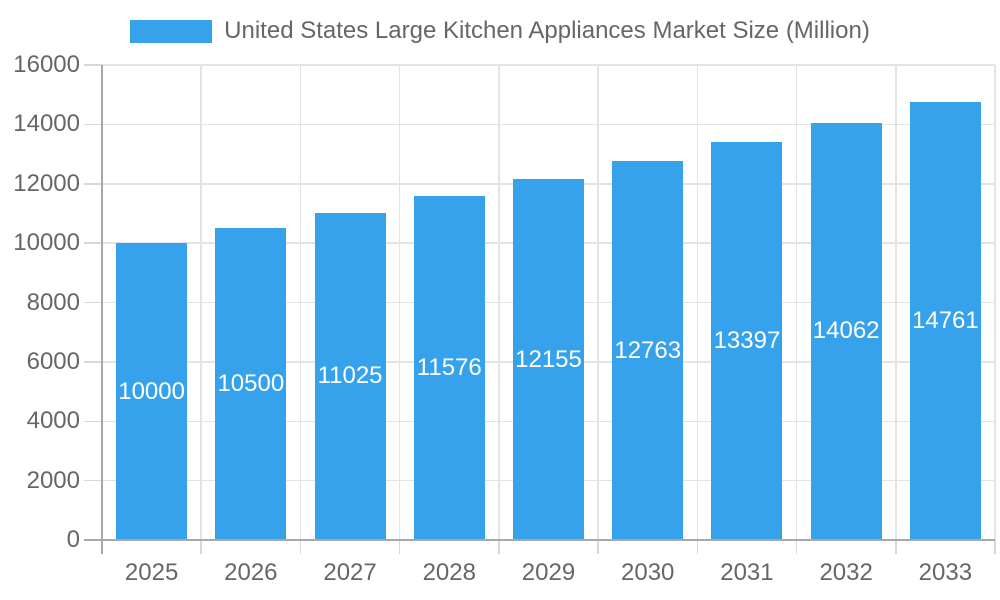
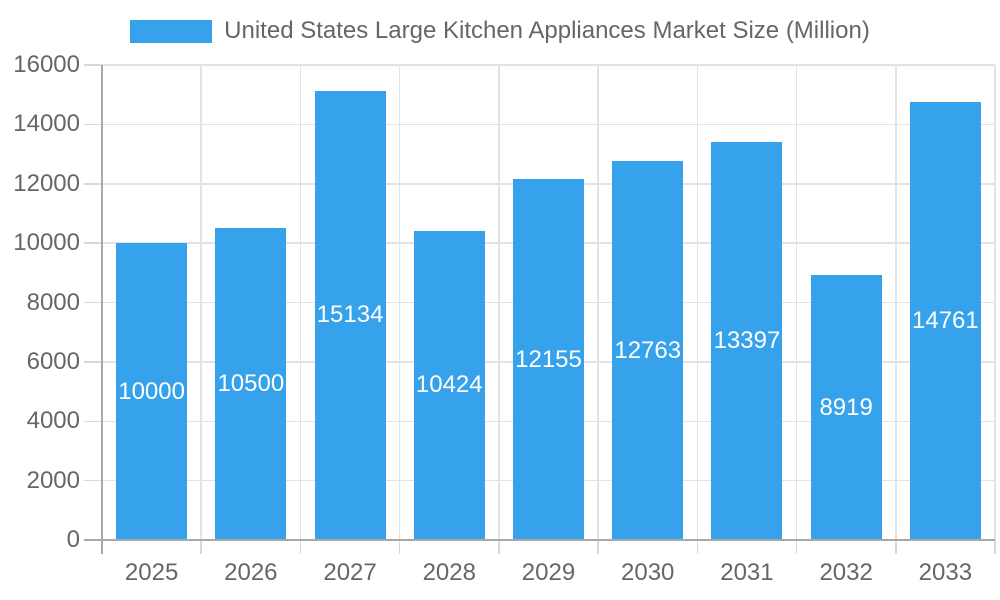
2027: 11025 -> 15134
2028: 11576 -> 10424
2032: 14062 -> 8919
